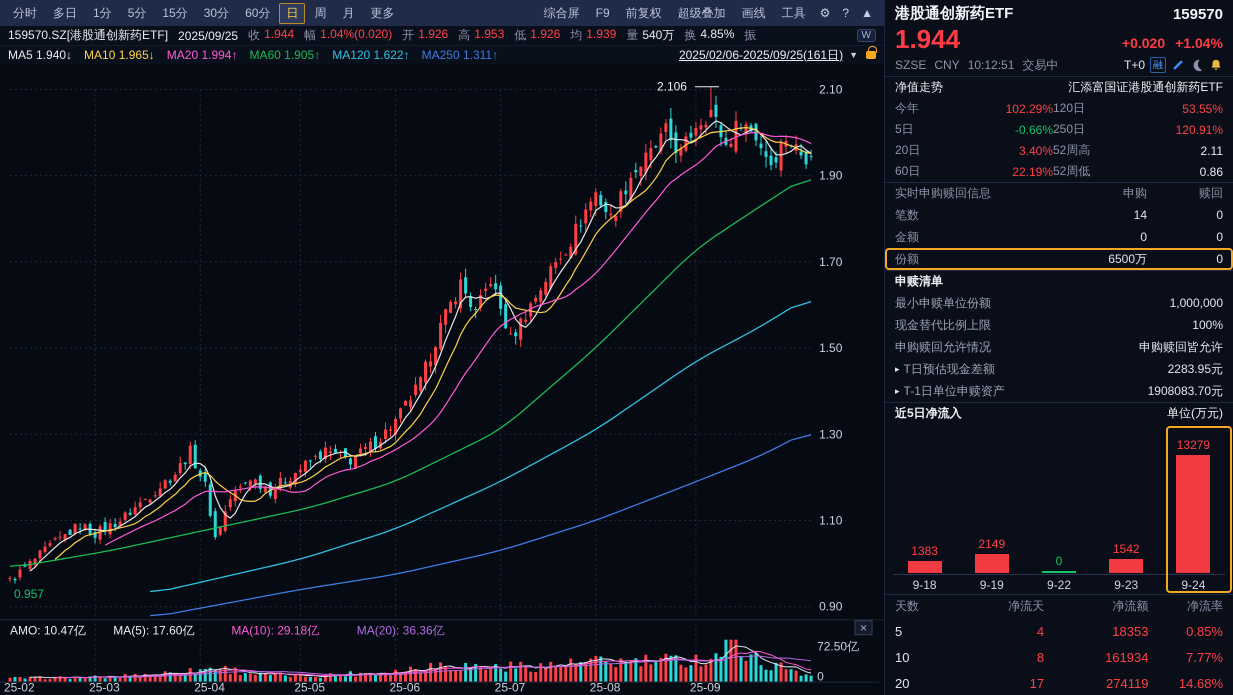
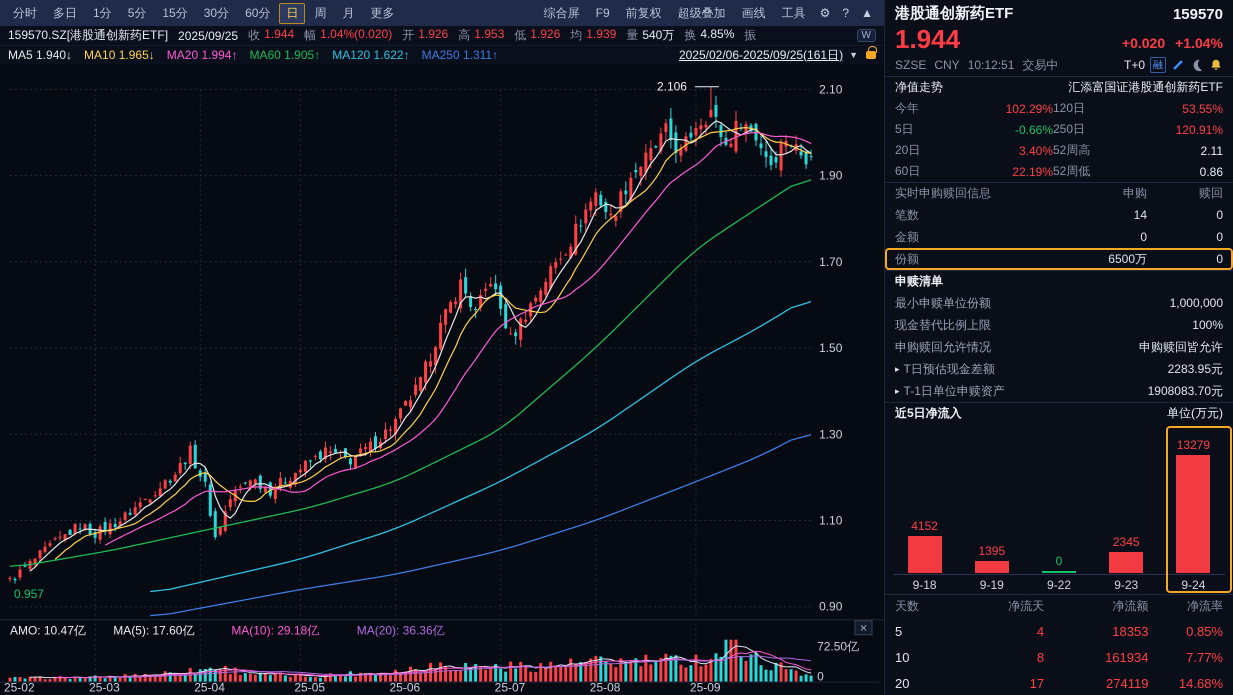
近5日净流入/9-18: 1383 -> 4152
近5日净流入/9-19: 2149 -> 1395
近5日净流入/9-23: 1542 -> 2345
